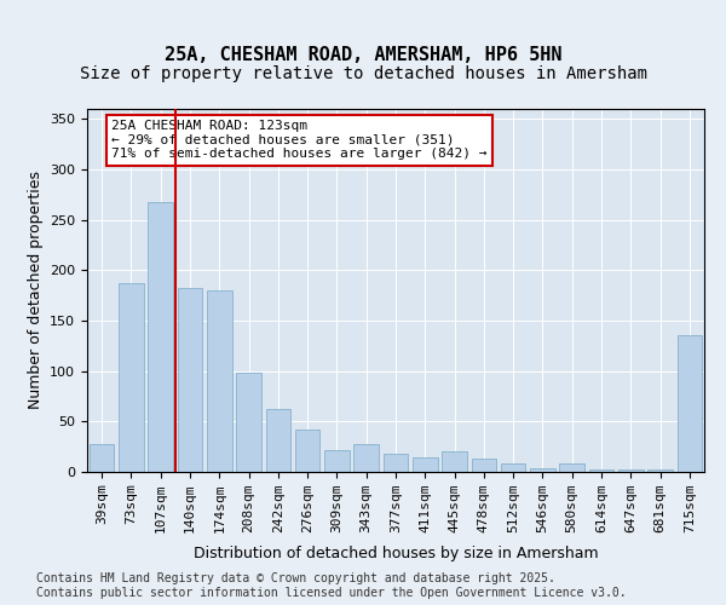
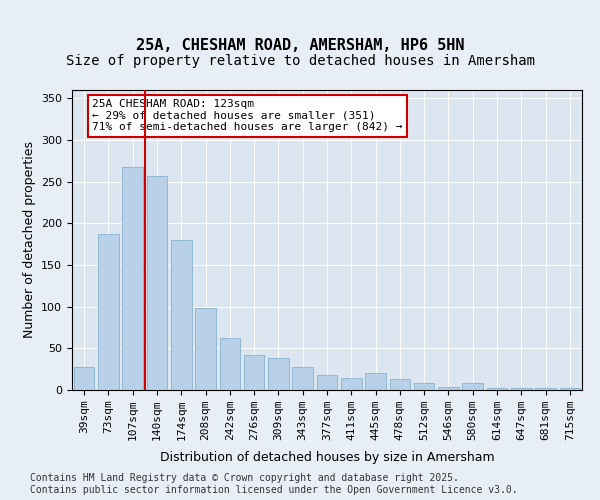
140sqm: 182 -> 257
309sqm: 22 -> 38
715sqm: 136 -> 2
